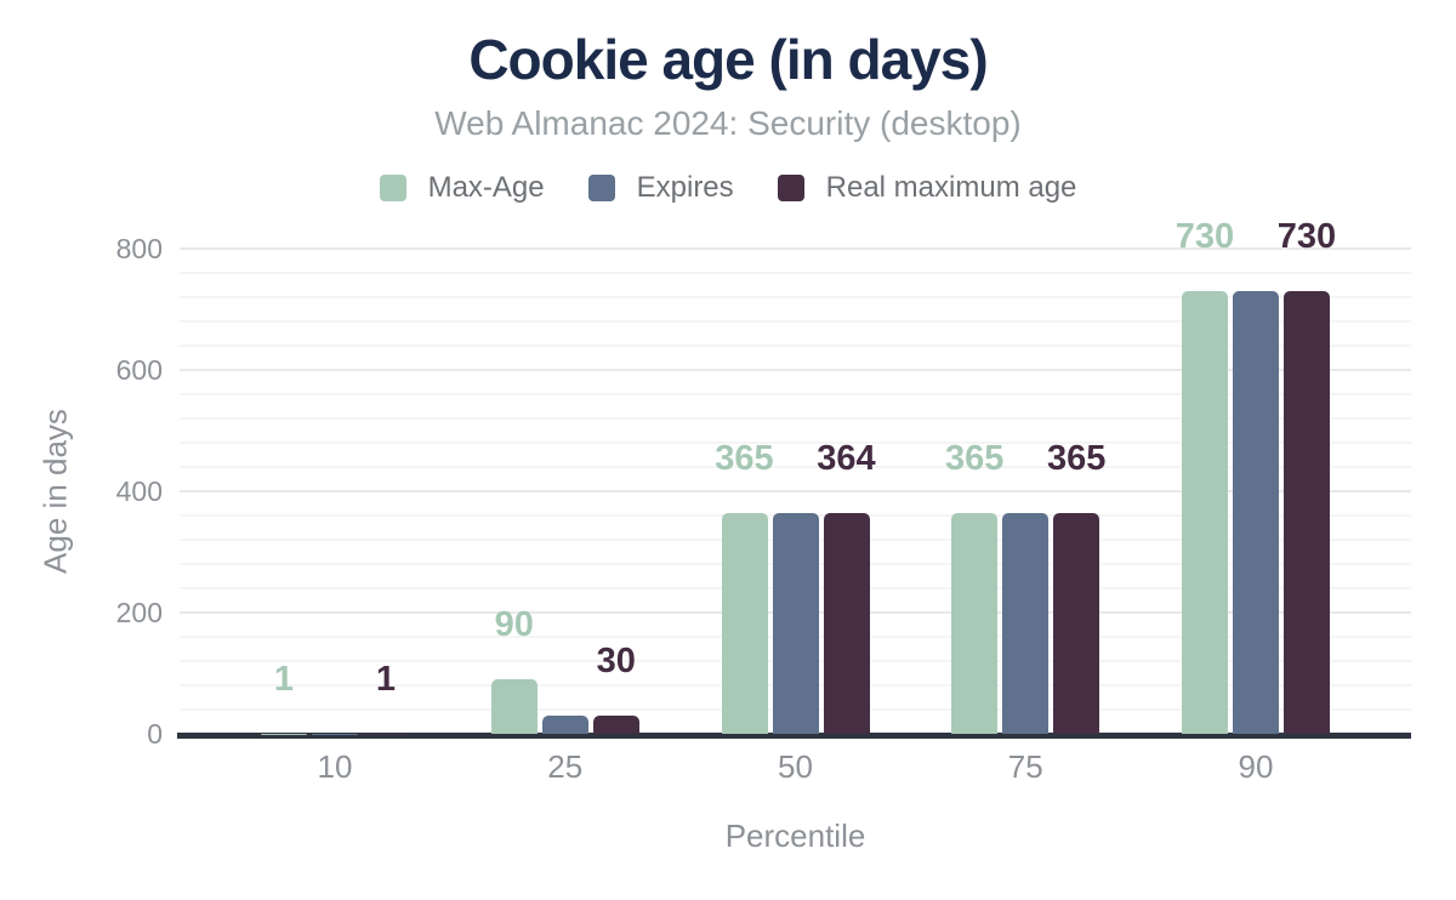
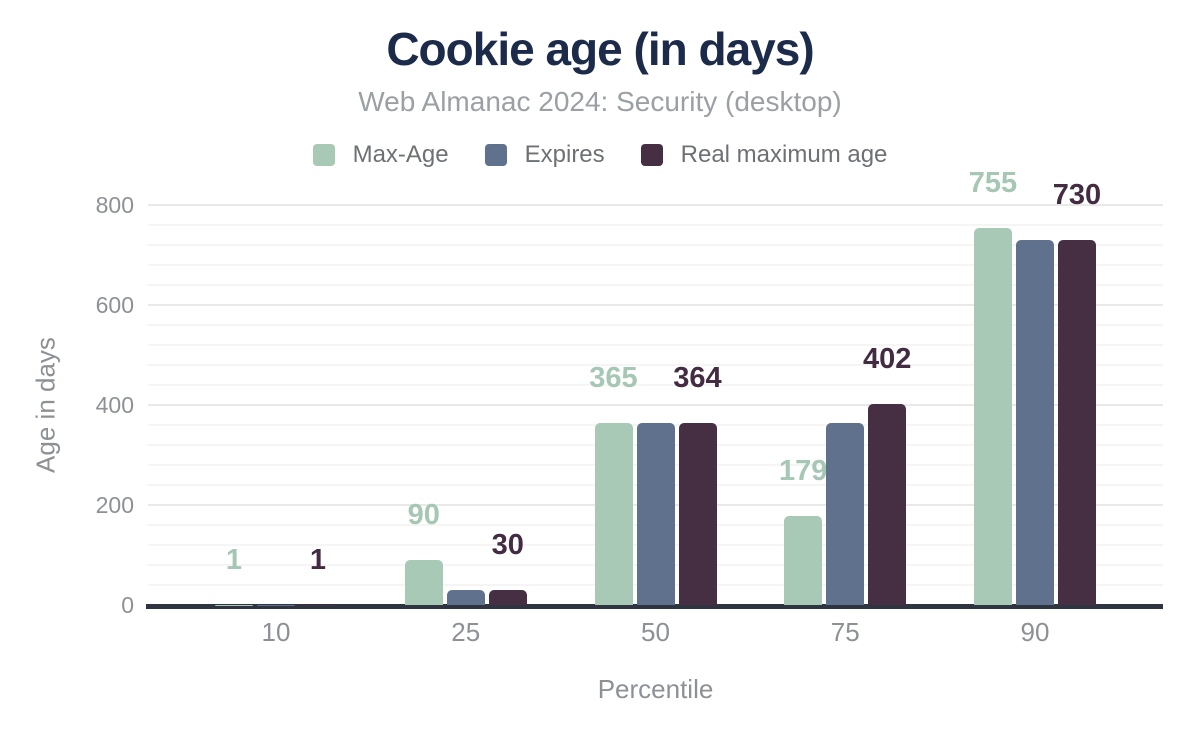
Max-Age/75: 365 -> 179
Real maximum age/75: 365 -> 402
Max-Age/90: 730 -> 755
